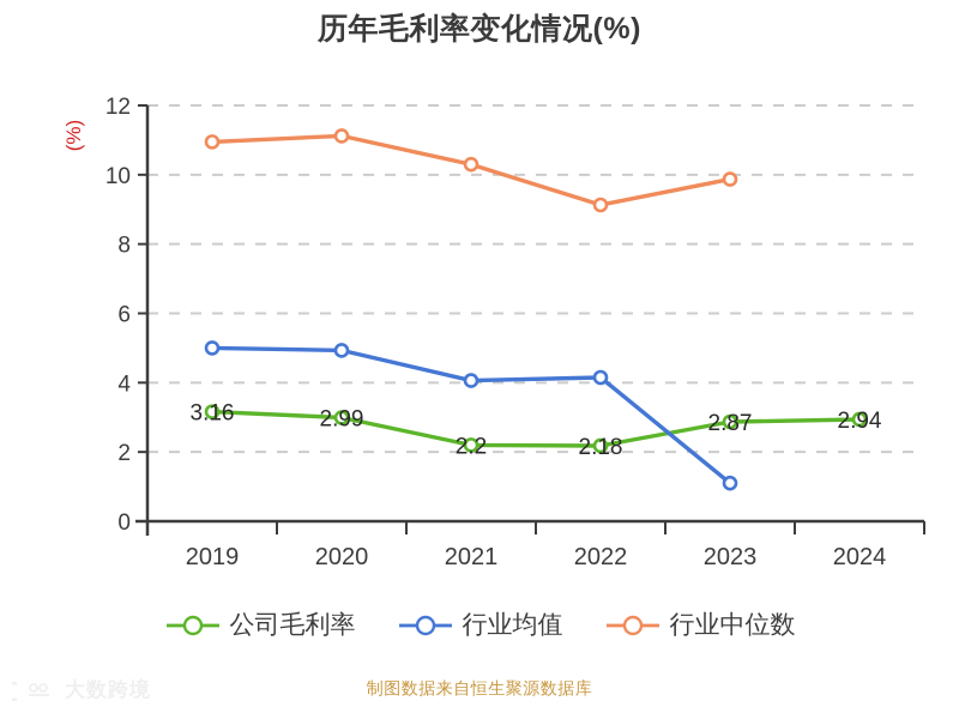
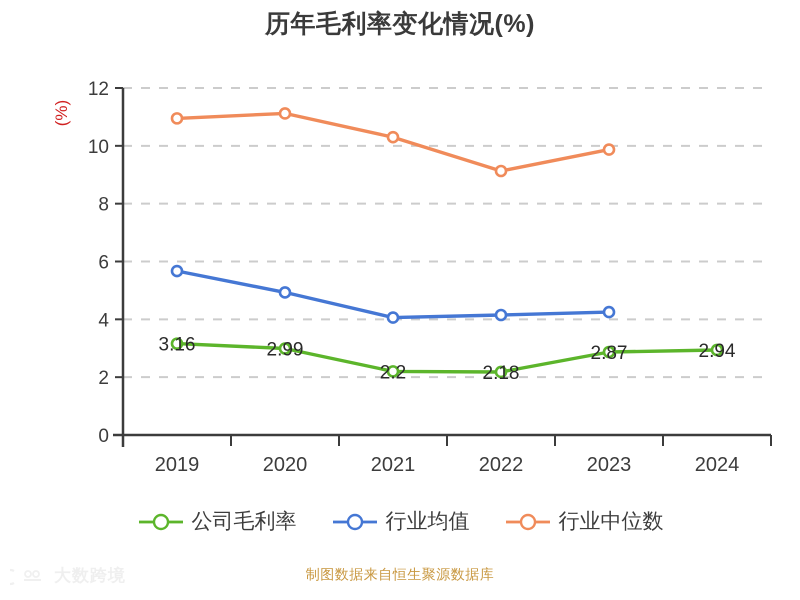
行业均值/2019: 5.0 -> 5.7
行业均值/2023: 1.1 -> 4.2
